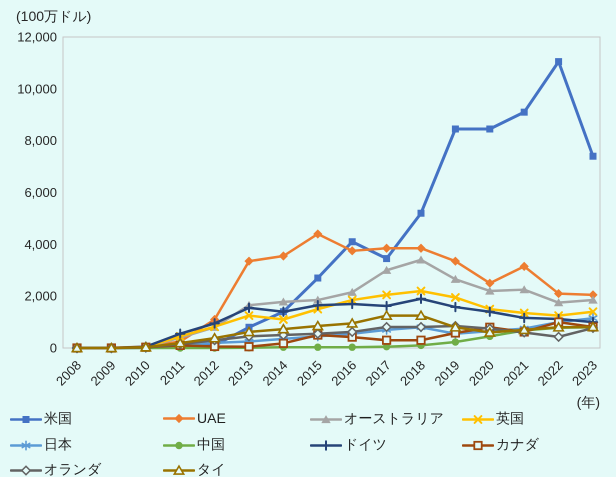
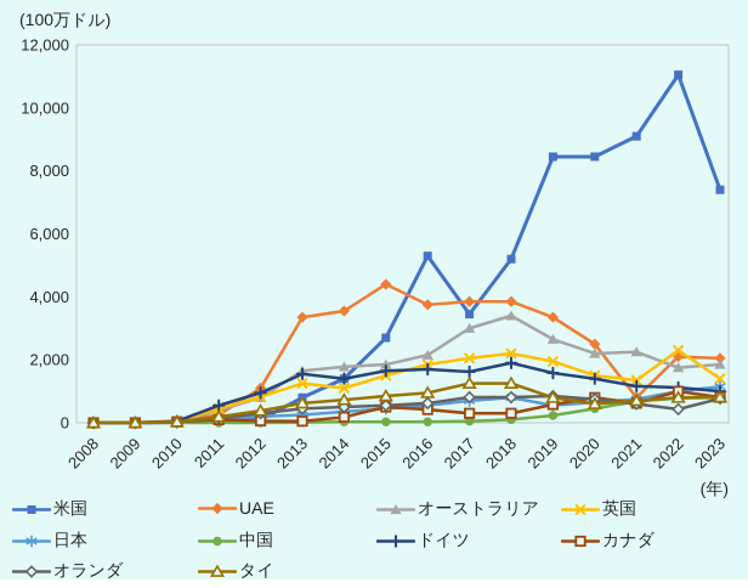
米国/2016: 4100 -> 5300
UAE/2021: 3200 -> 800
英国/2022: 1200 -> 2300
